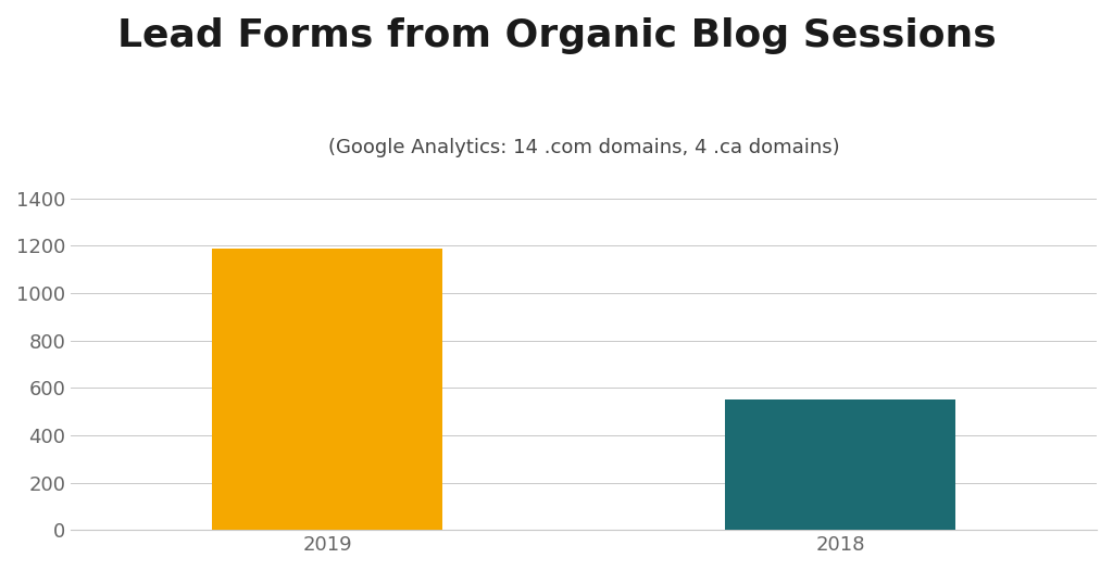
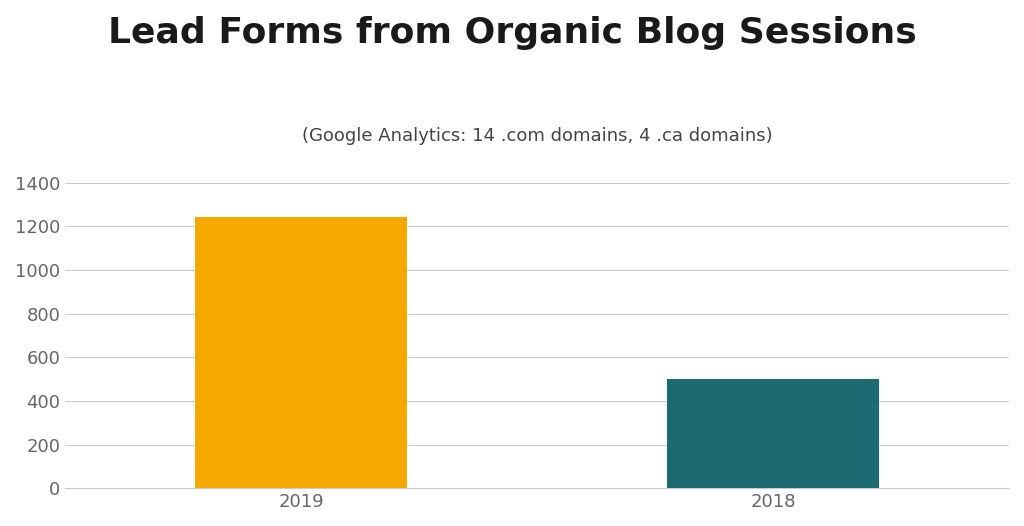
2019: 1190 -> 1245
2018: 550 -> 500
